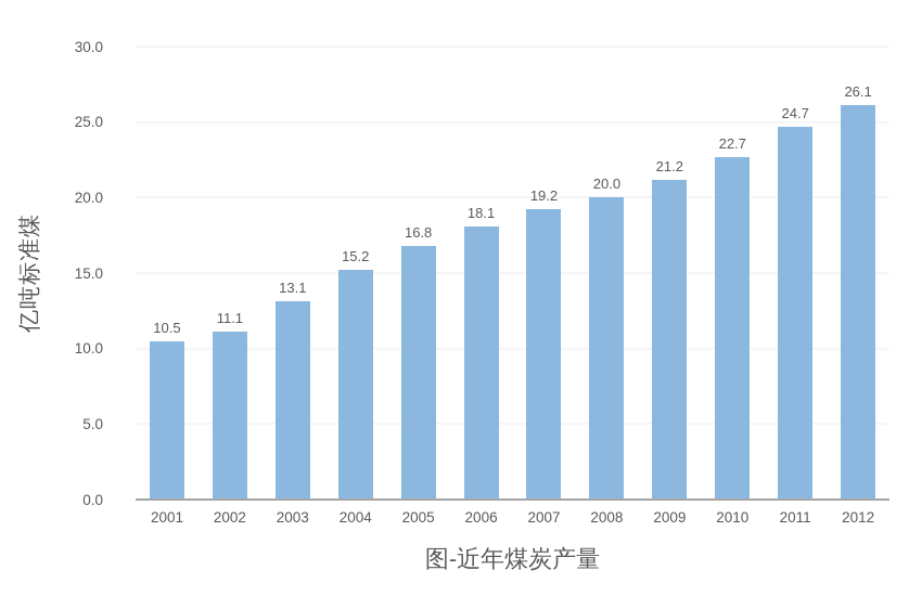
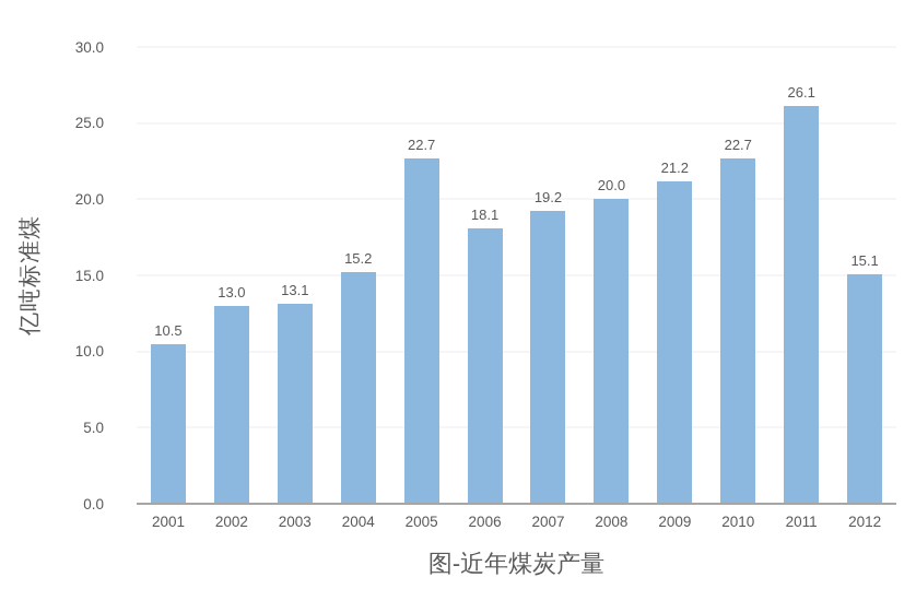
2002: 11.1 -> 13.0
2005: 16.8 -> 22.7
2011: 24.7 -> 26.1
2012: 26.1 -> 15.1
